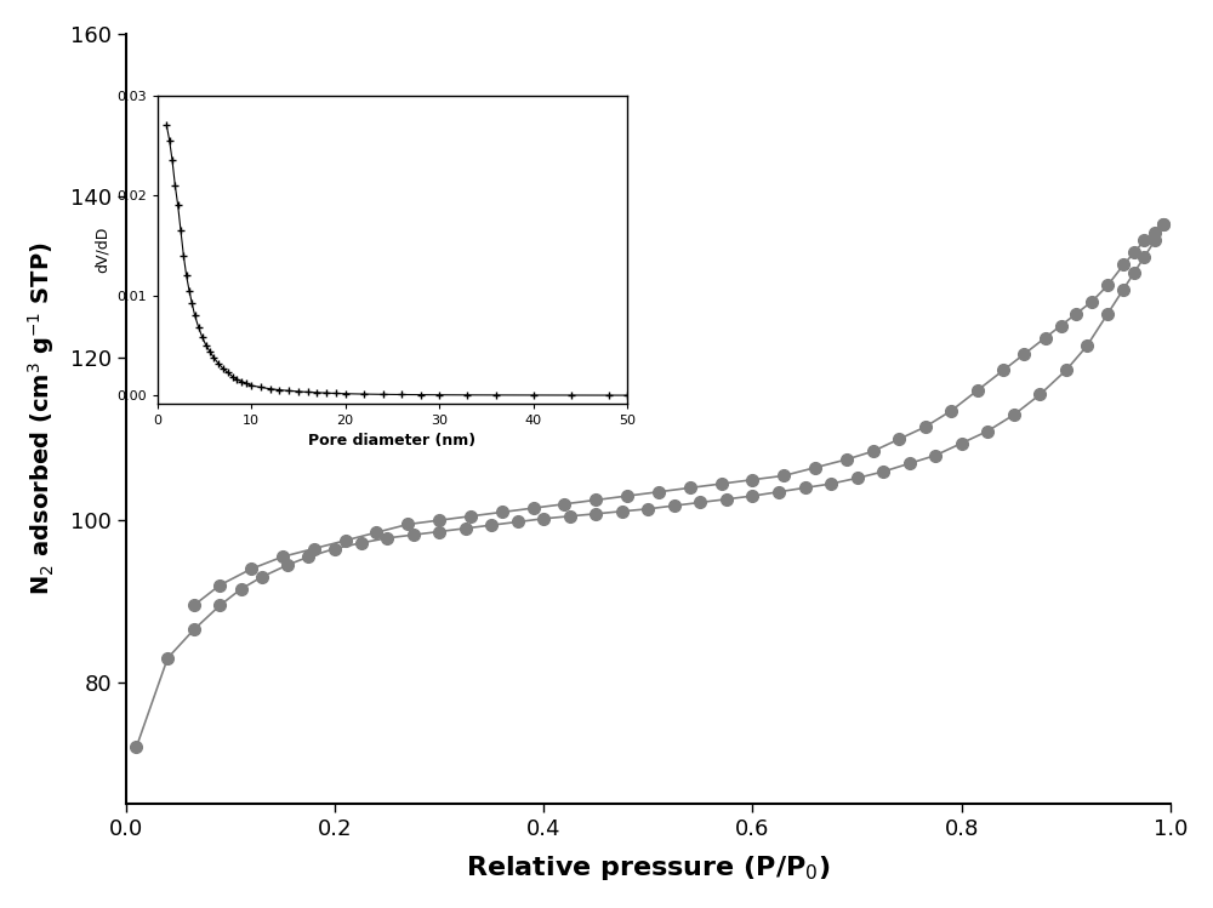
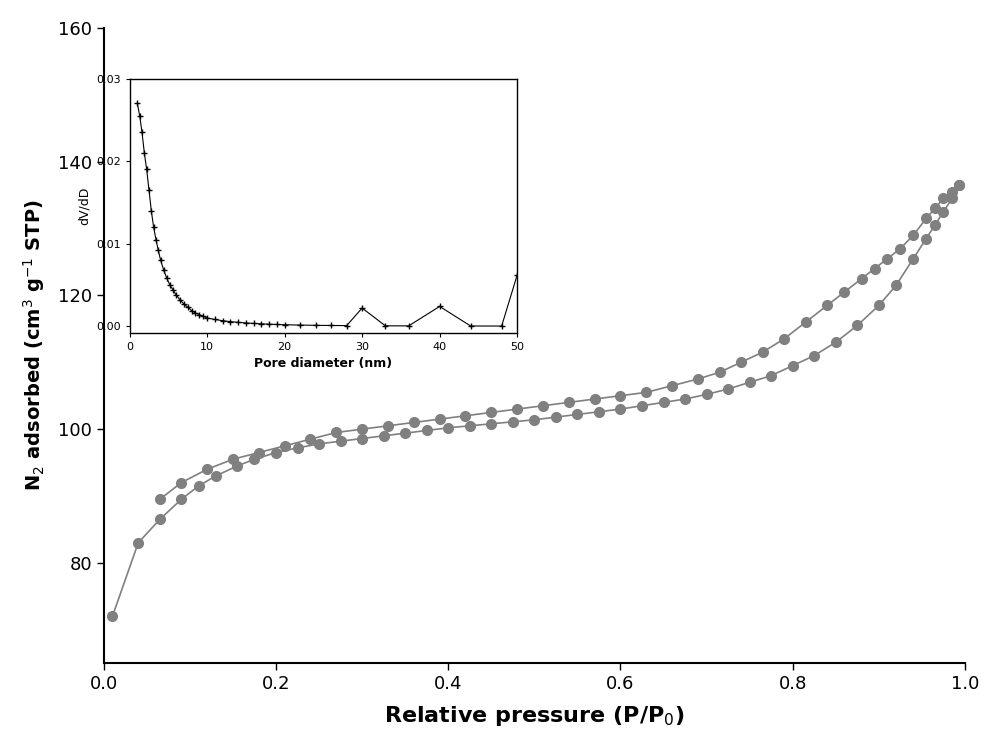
30: 0.0001 -> 0.0022
40: 0.0000 -> 0.0024
50: 0.0000 -> 0.0062
